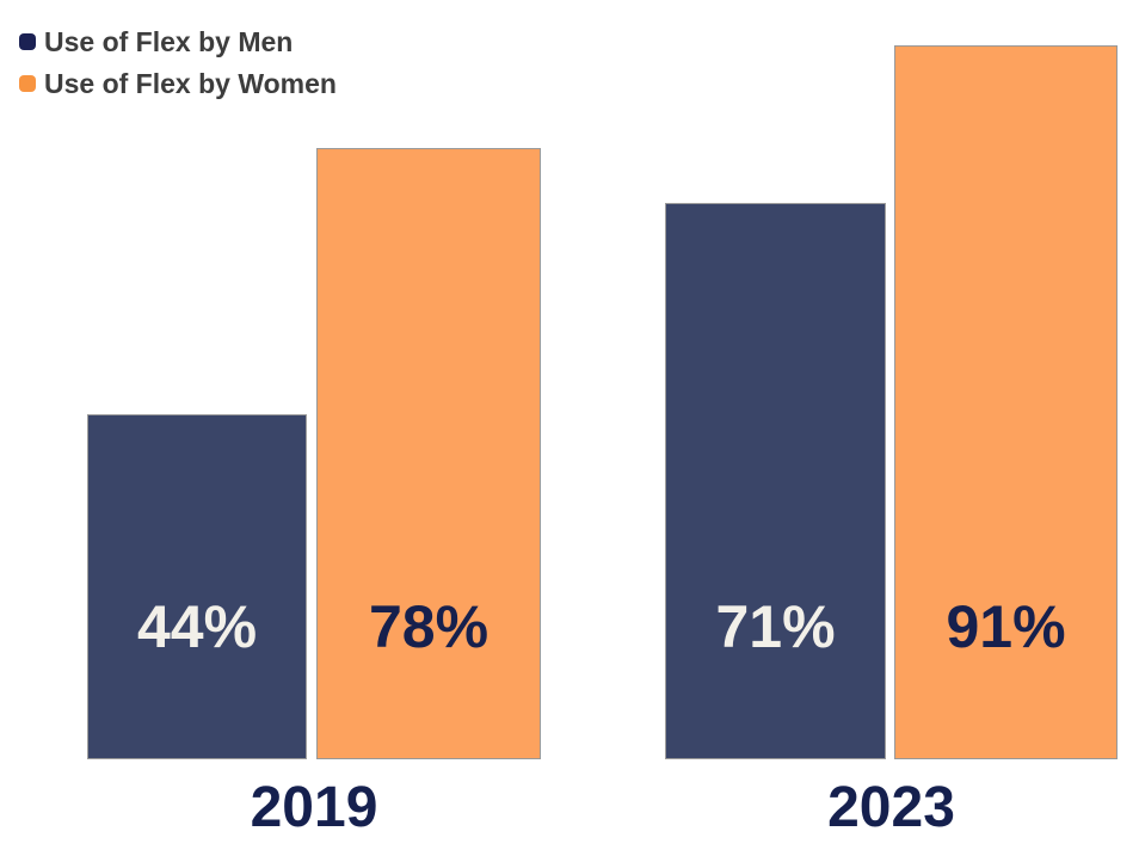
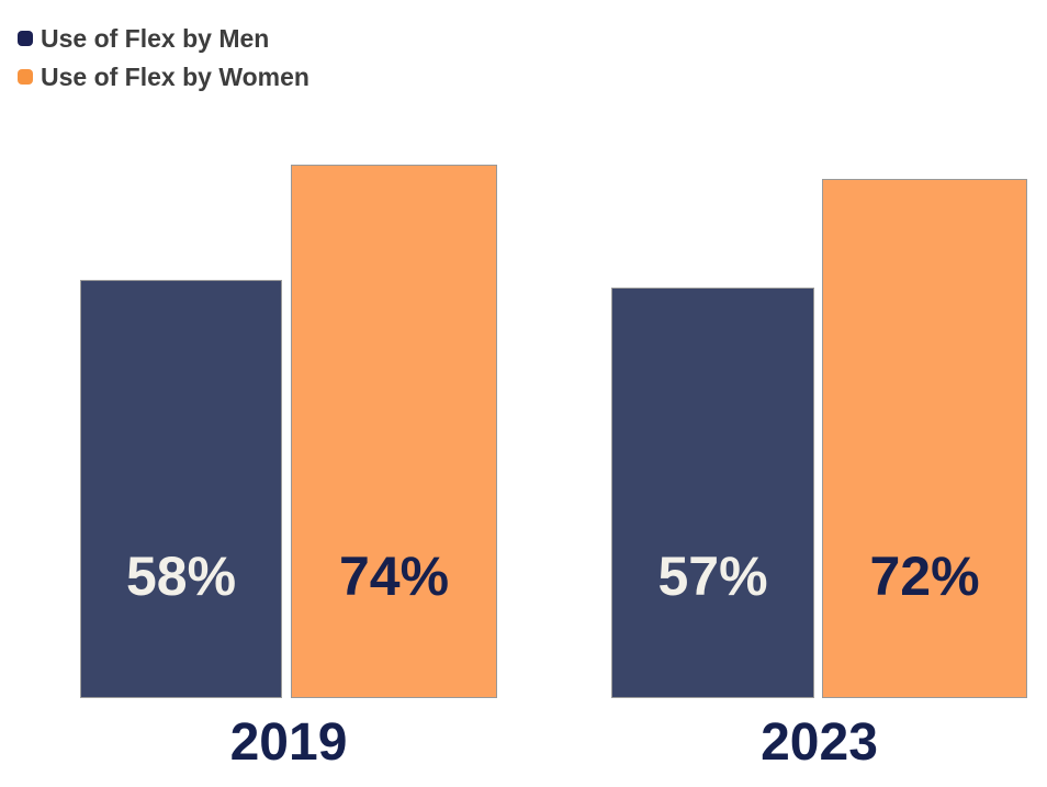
Use of Flex by Men/2019: 44% -> 58%
Use of Flex by Women/2019: 78% -> 74%
Use of Flex by Men/2023: 71% -> 57%
Use of Flex by Women/2023: 91% -> 72%
